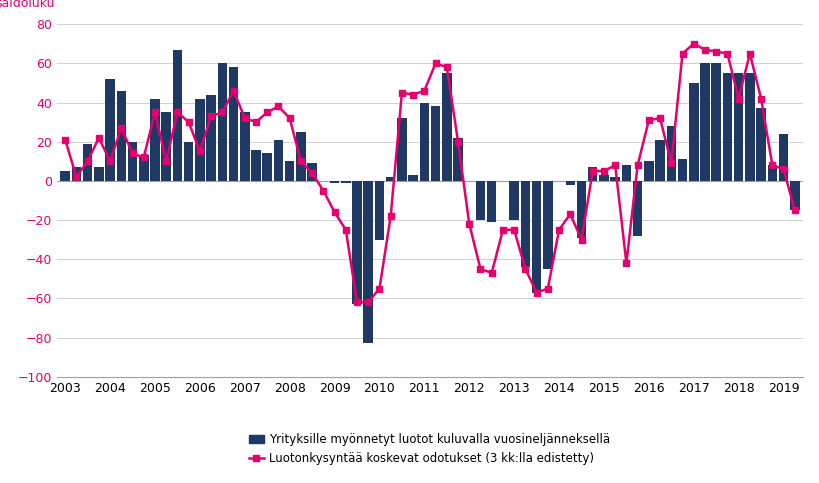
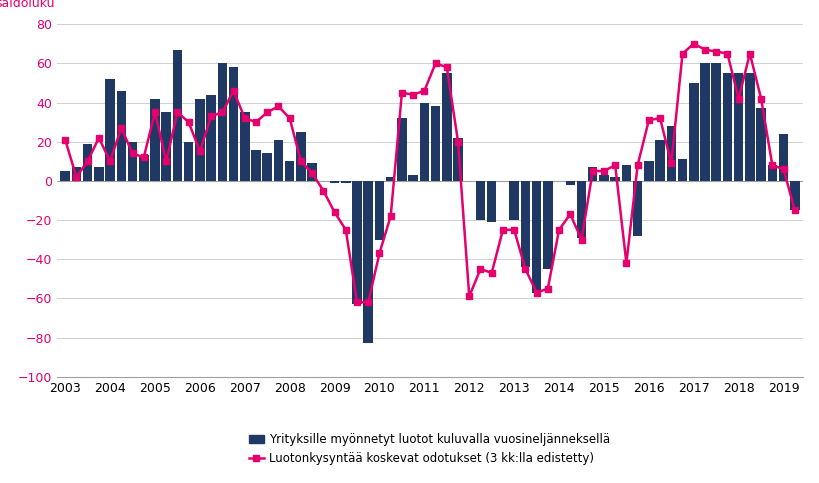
Luotonkysyntää koskevat odotukset (3 kk:lla edistetty)/2010: -55 -> -37
Luotonkysyntää koskevat odotukset (3 kk:lla edistetty)/2012: -22 -> -59
